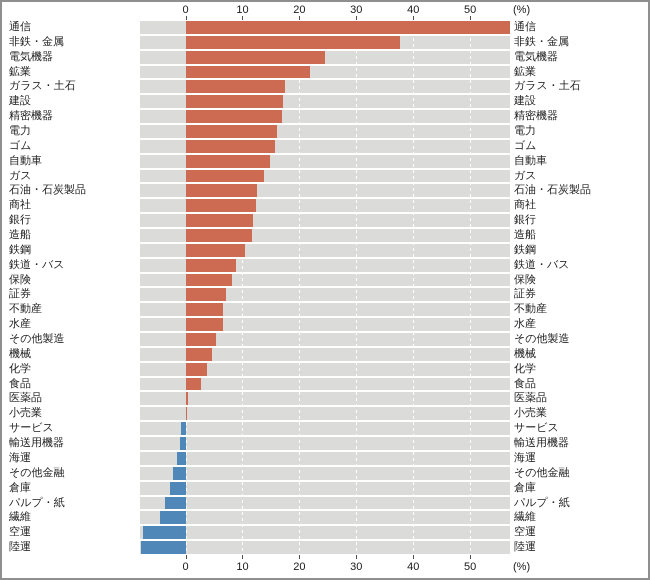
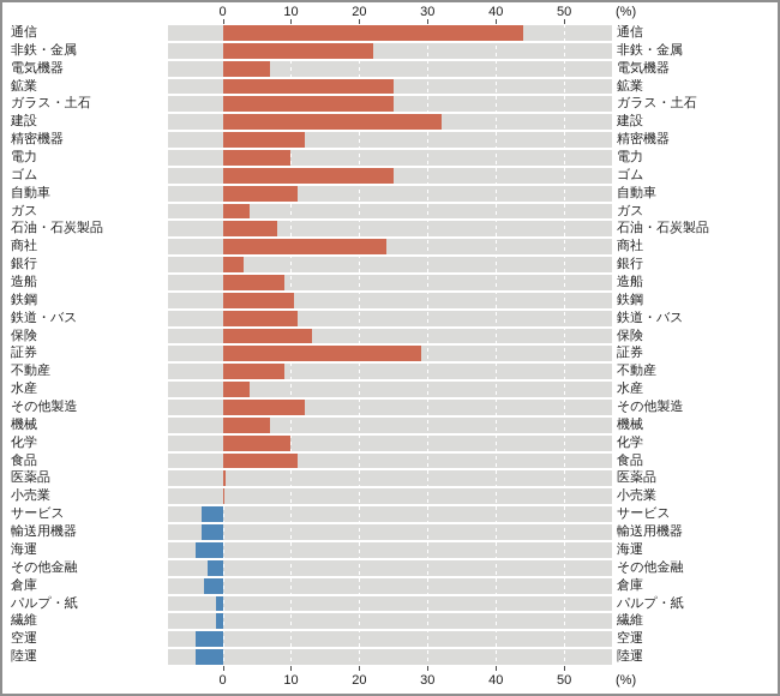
通信: 57 -> 44
非鉄・金属: 38 -> 22
電気機器: 24 -> 7
鉱業: 22 -> 25
ガラス・土石: 17 -> 25
建設: 17 -> 32
精密機器: 17 -> 12
電力: 16 -> 10
ゴム: 16 -> 25
自動車: 15 -> 11
ガス: 14 -> 4
石油・石炭製品: 12 -> 8
商社: 12 -> 24
銀行: 12 -> 3
造船: 12 -> 9
鉄道・バス: 9 -> 11
保険: 8 -> 13
証券: 7 -> 29
不動産: 7 -> 9
水産: 6 -> 4
その他製造: 5 -> 12
機械: 5 -> 7
化学: 4 -> 10
食品: 3 -> 11
サービス: -1 -> -3
輸送用機器: -1 -> -3
海運: -2 -> -4
パルプ・紙: -4 -> -1
繊維: -4 -> -1
空運: -7 -> -4
陸運: -8 -> -4
